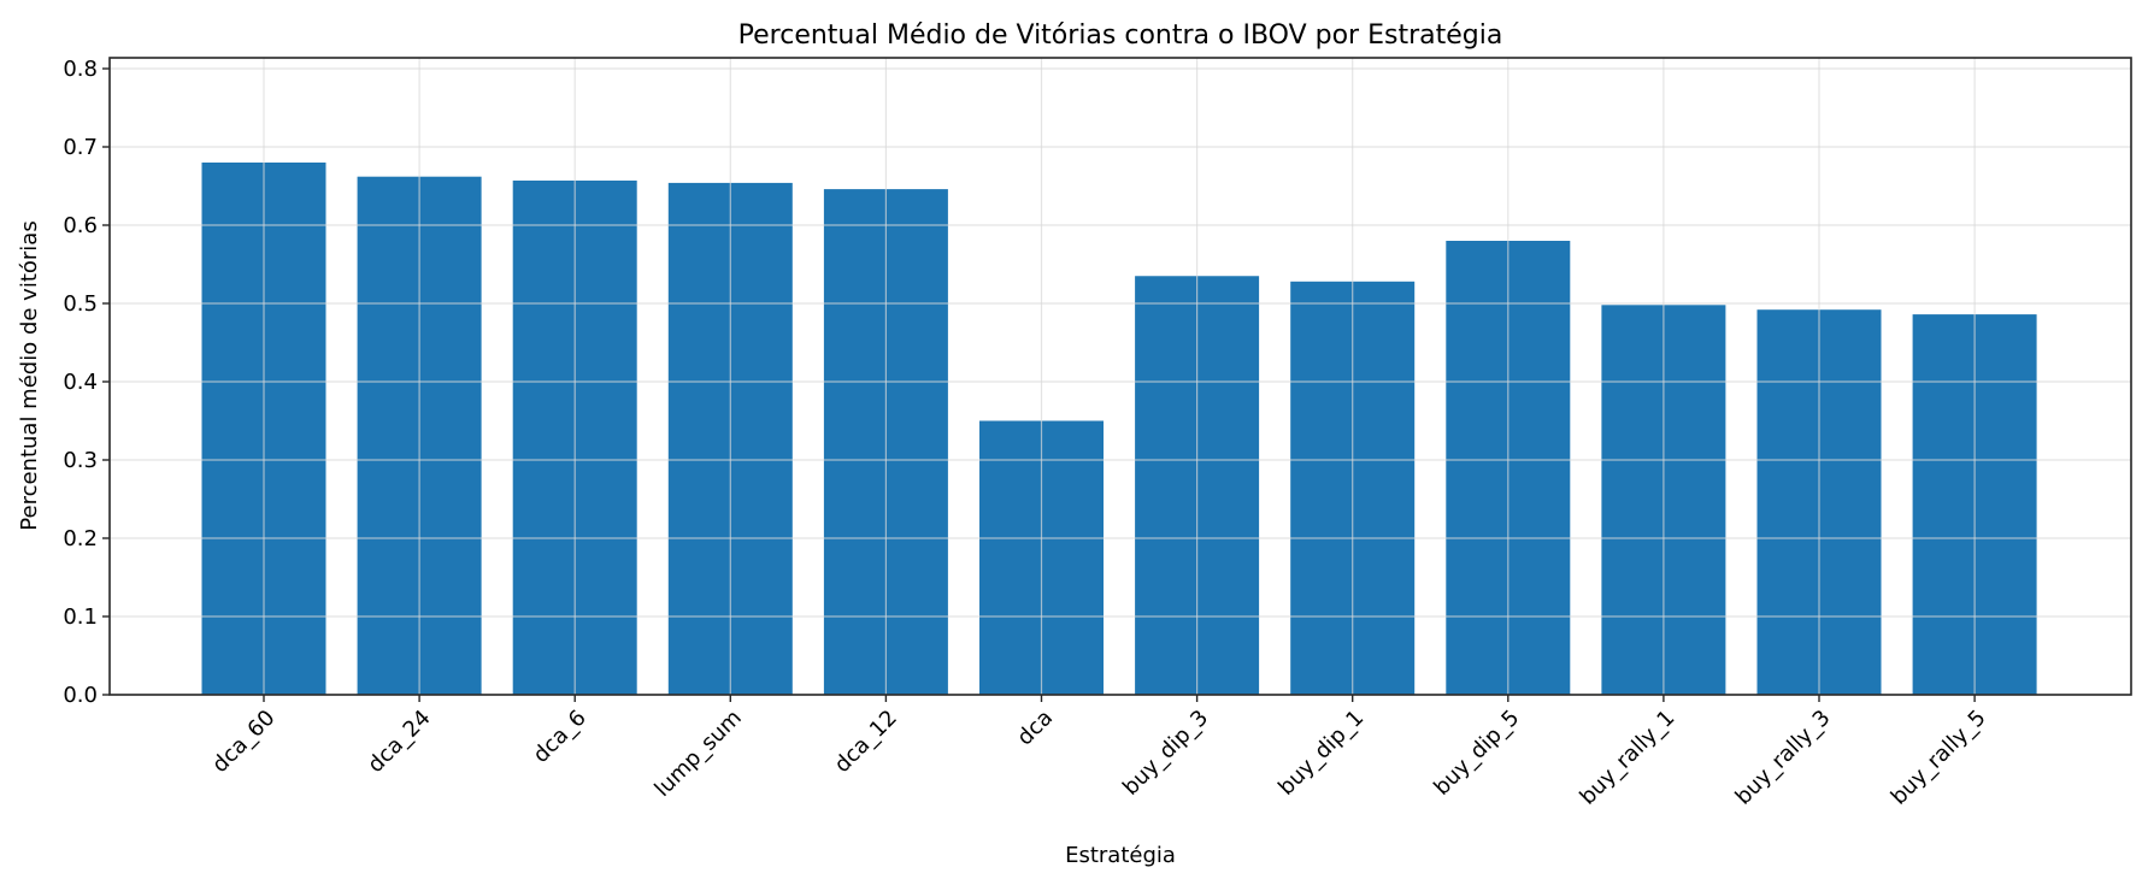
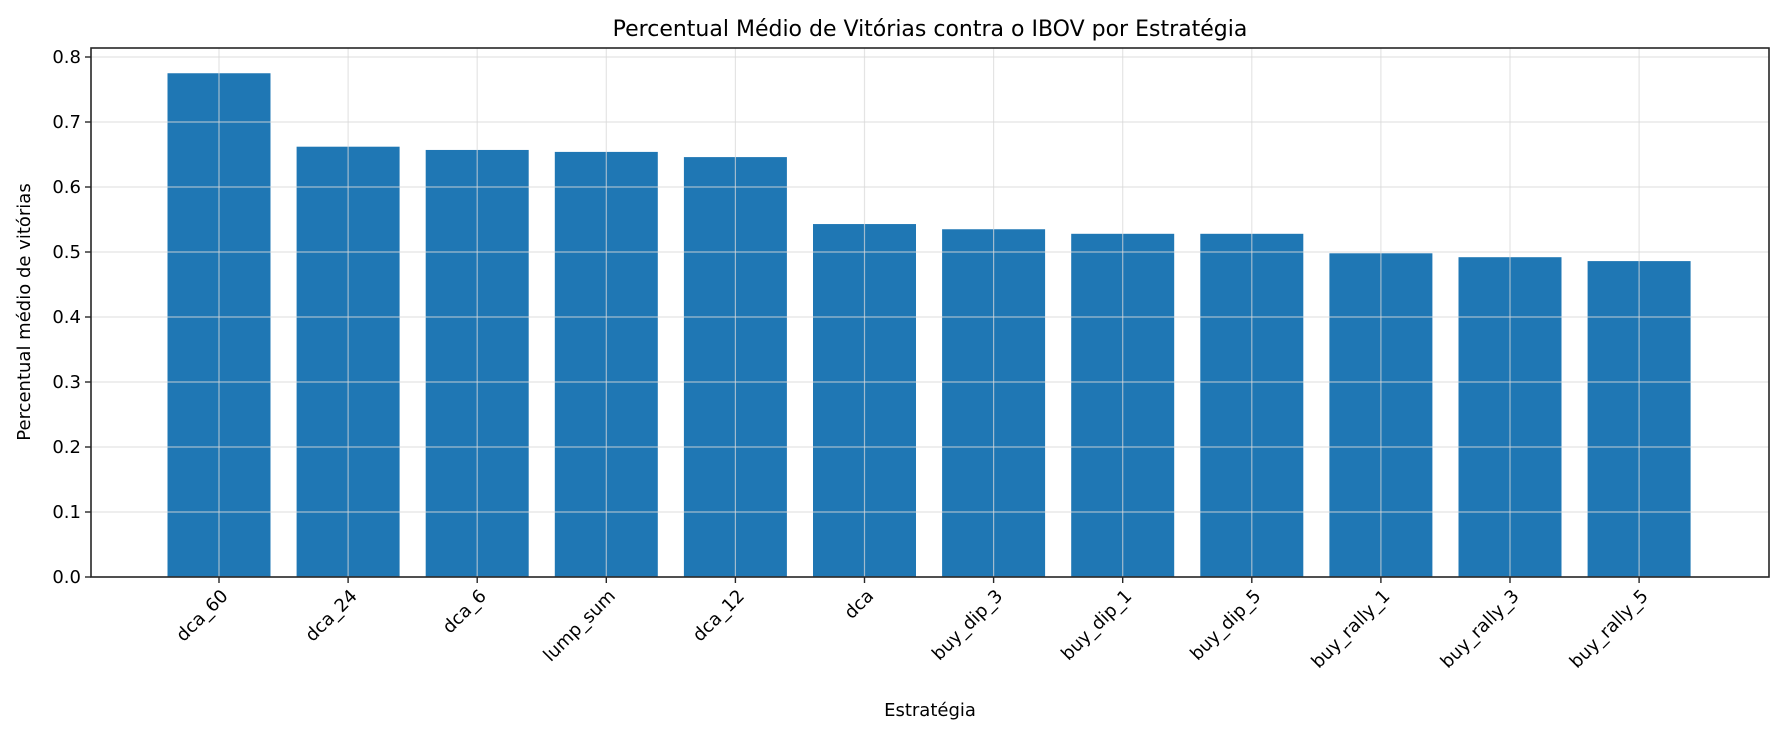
dca_60: 0.68 -> 0.78
dca: 0.35 -> 0.54
buy_dip_5: 0.58 -> 0.53
